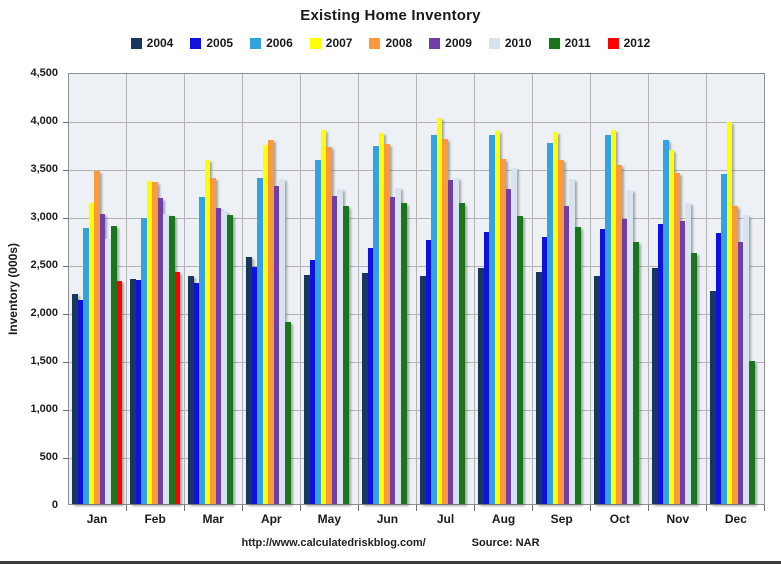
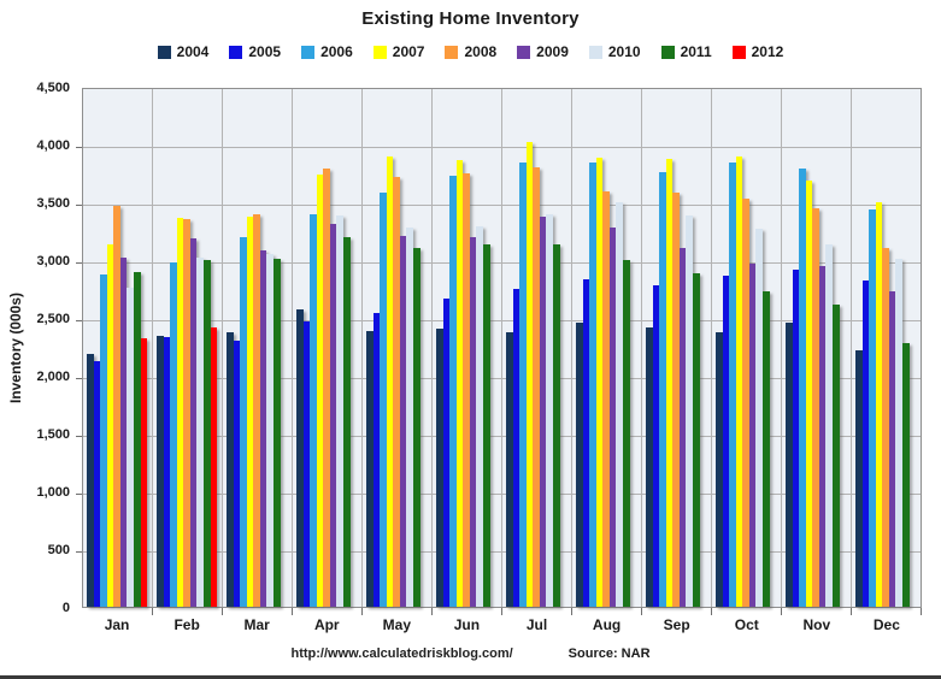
2007/Mar: 3600 -> 3400
2011/Apr: 1900 -> 3200
2007/Dec: 4000 -> 3500
2011/Dec: 1500 -> 2300
